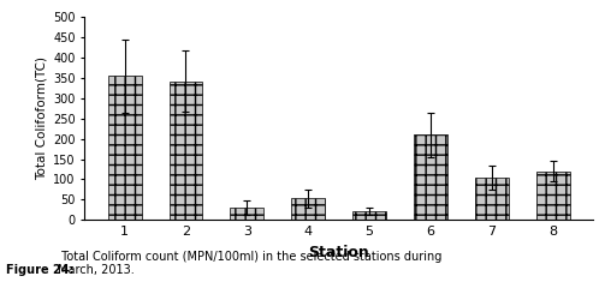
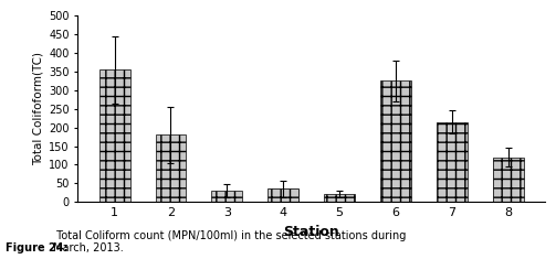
2: 342 -> 180
4: 53 -> 35
6: 210 -> 325
7: 105 -> 215
